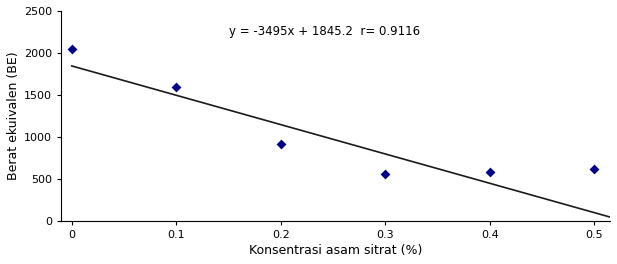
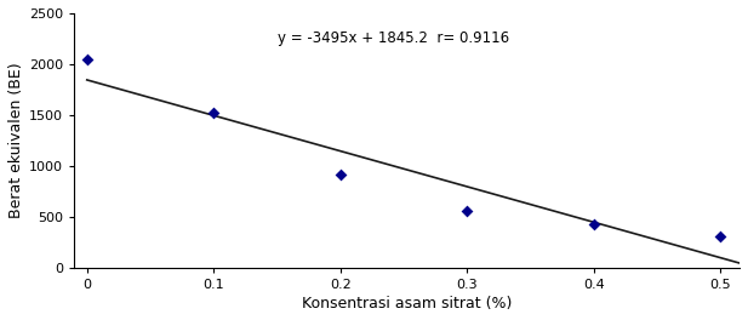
0.1: 1600 -> 1520
0.4: 580 -> 430
0.5: 620 -> 310
